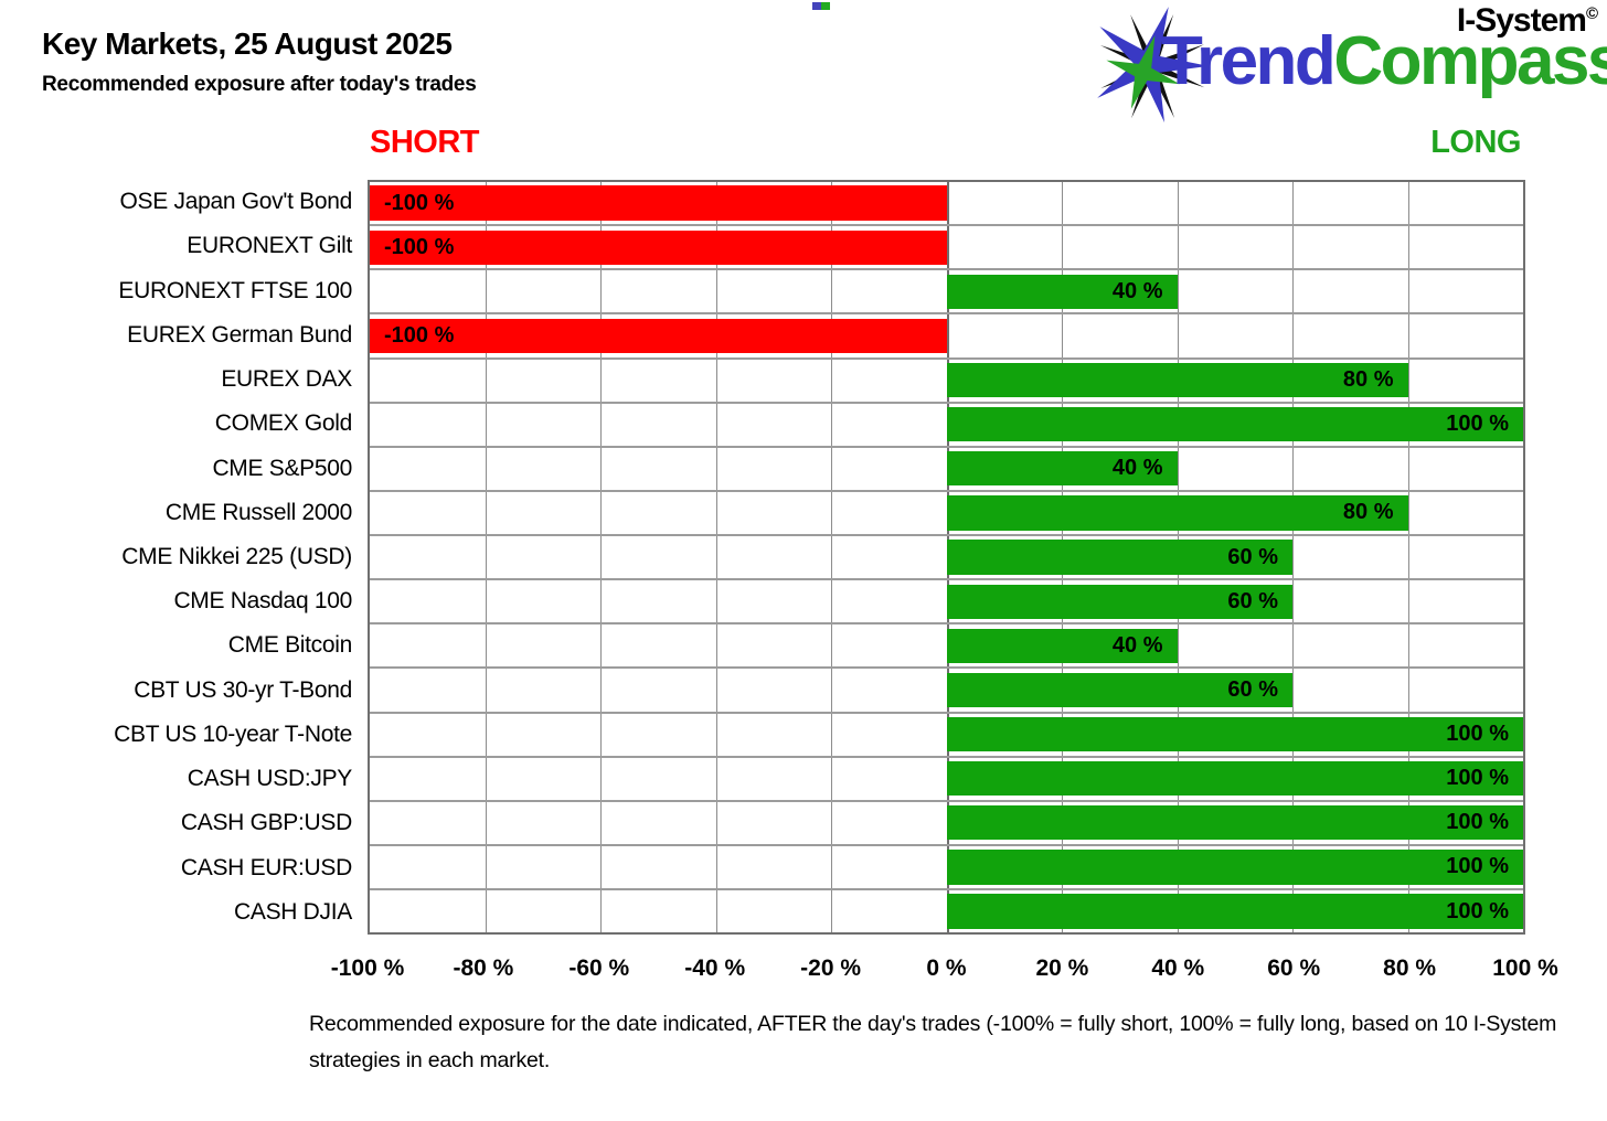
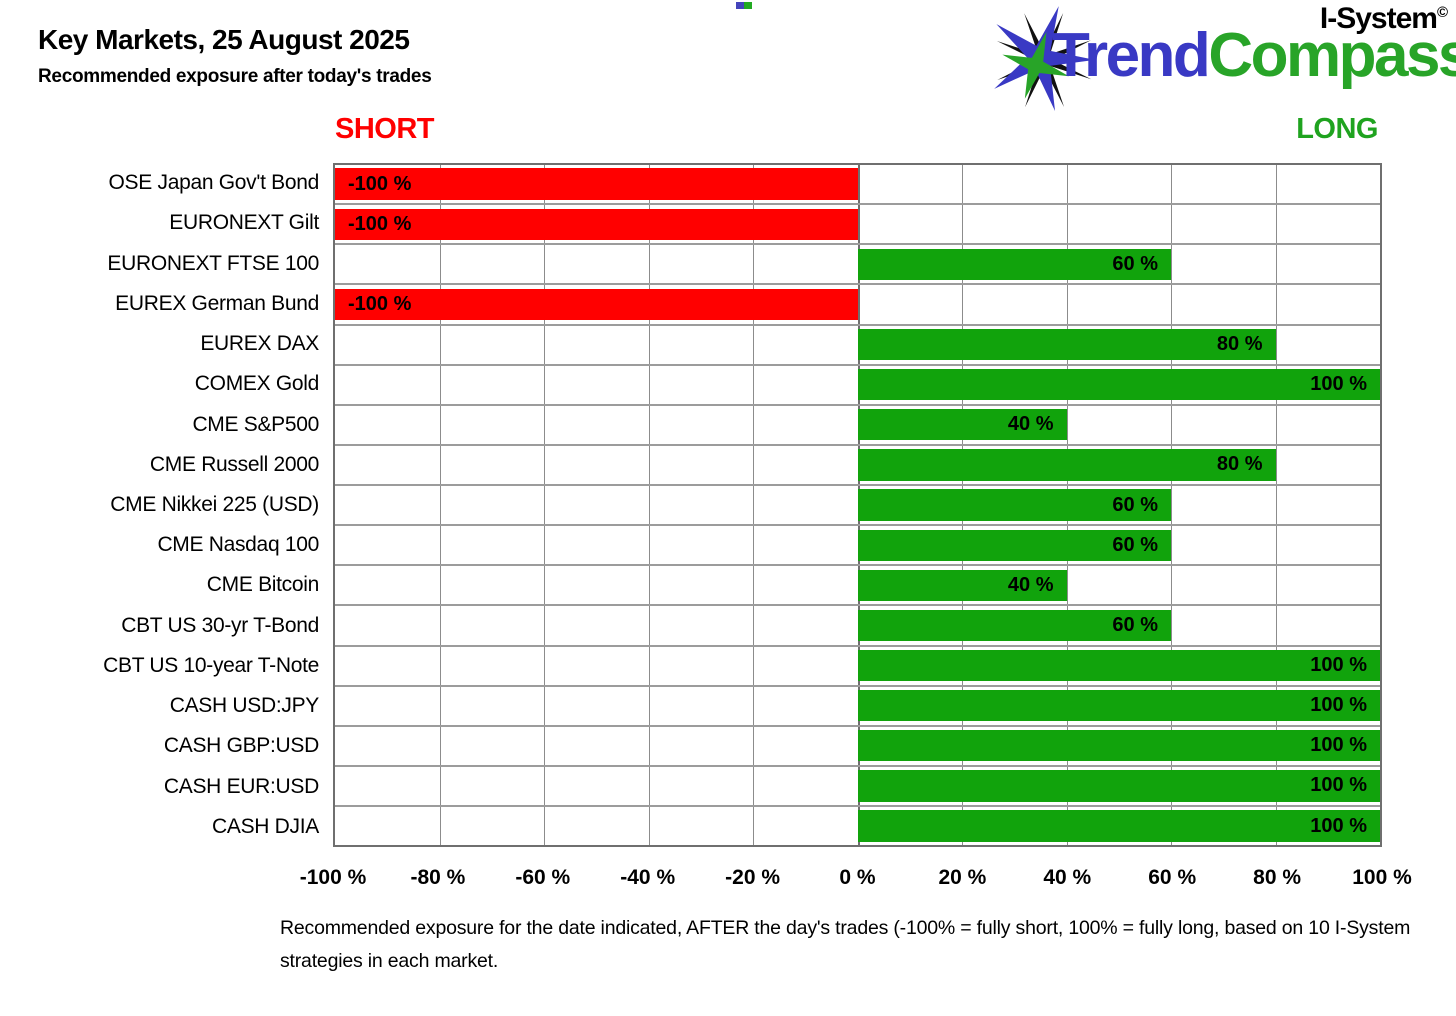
EURONEXT FTSE 100: 40 -> 60
